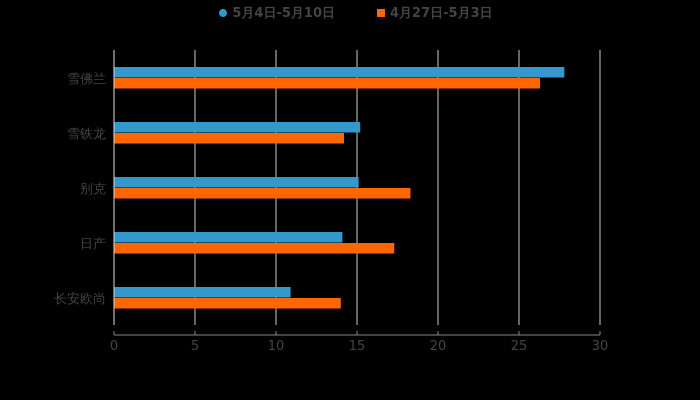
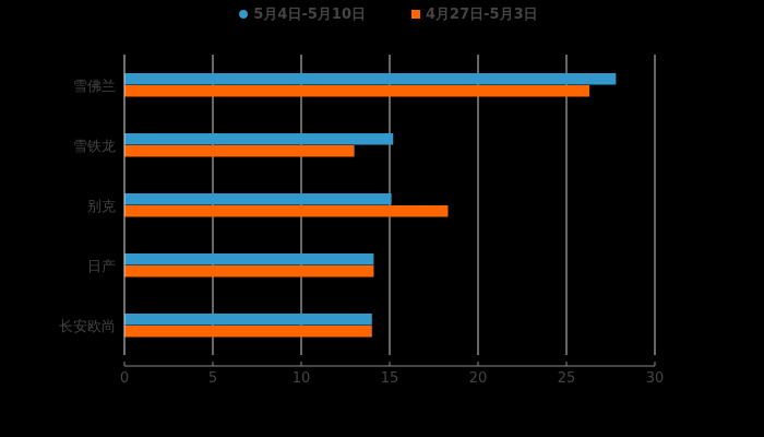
4月27日-5月3日/雪铁龙: 14.2 -> 13.0
4月27日-5月3日/日产: 17.3 -> 14.1
5月4日-5月10日/长安欧尚: 10.9 -> 14.0
